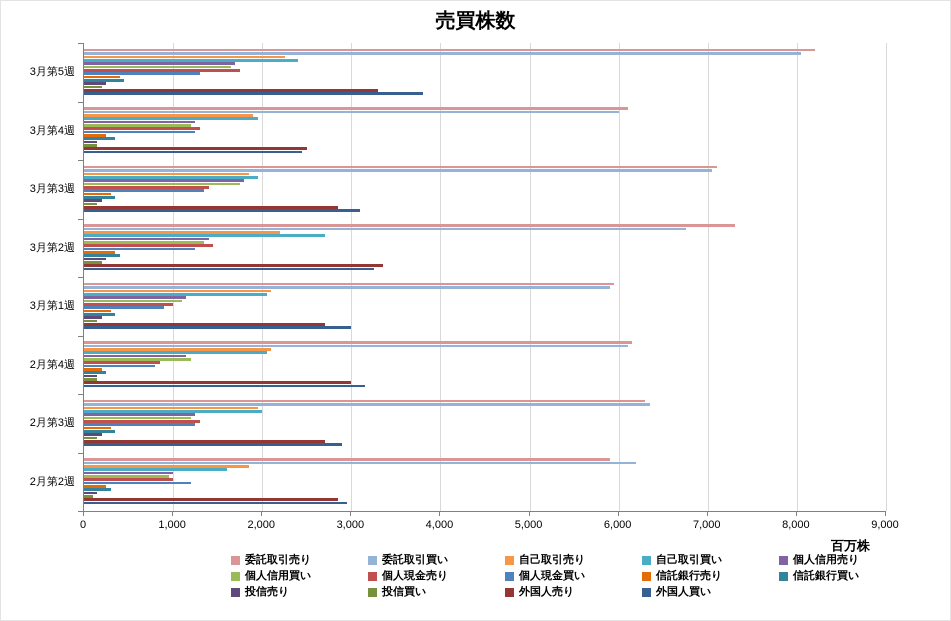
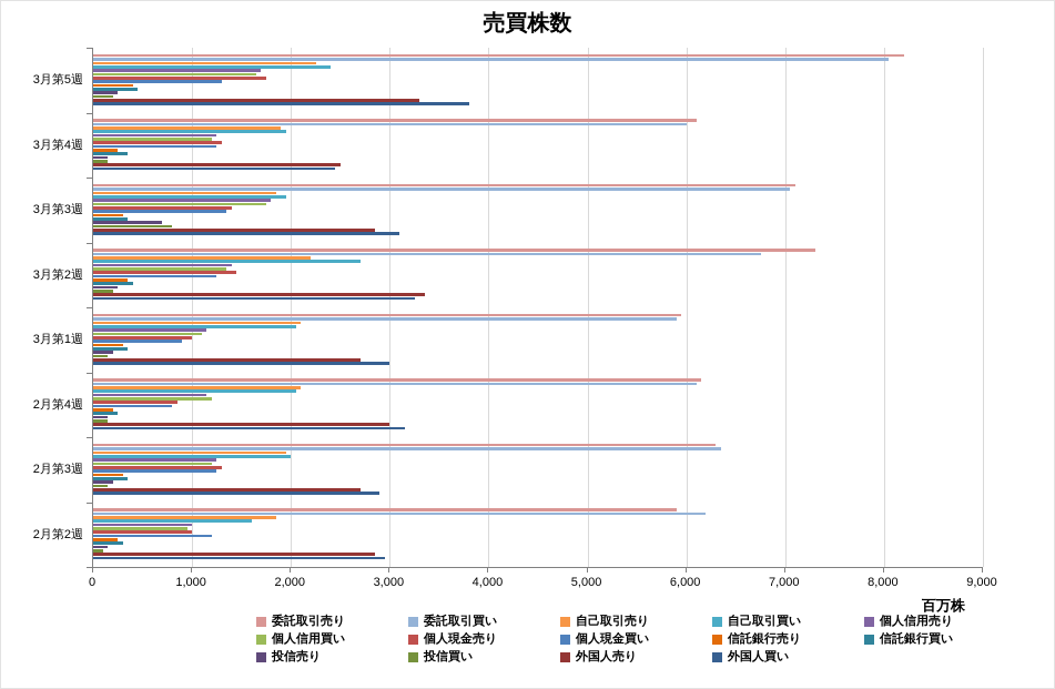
投信売り/3月第3週: 200 -> 700
投信買い/3月第3週: 200 -> 800
